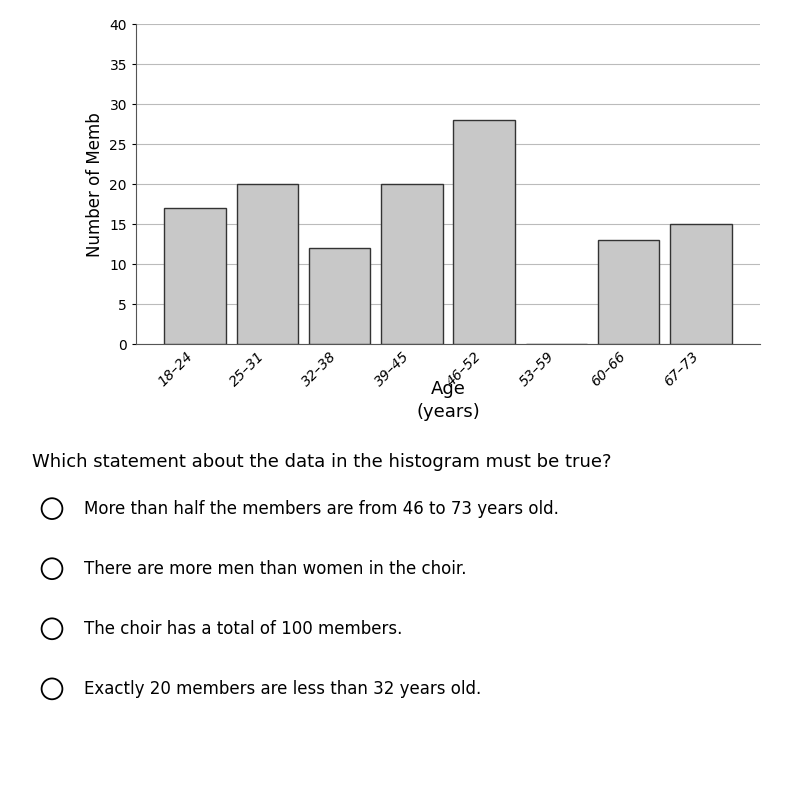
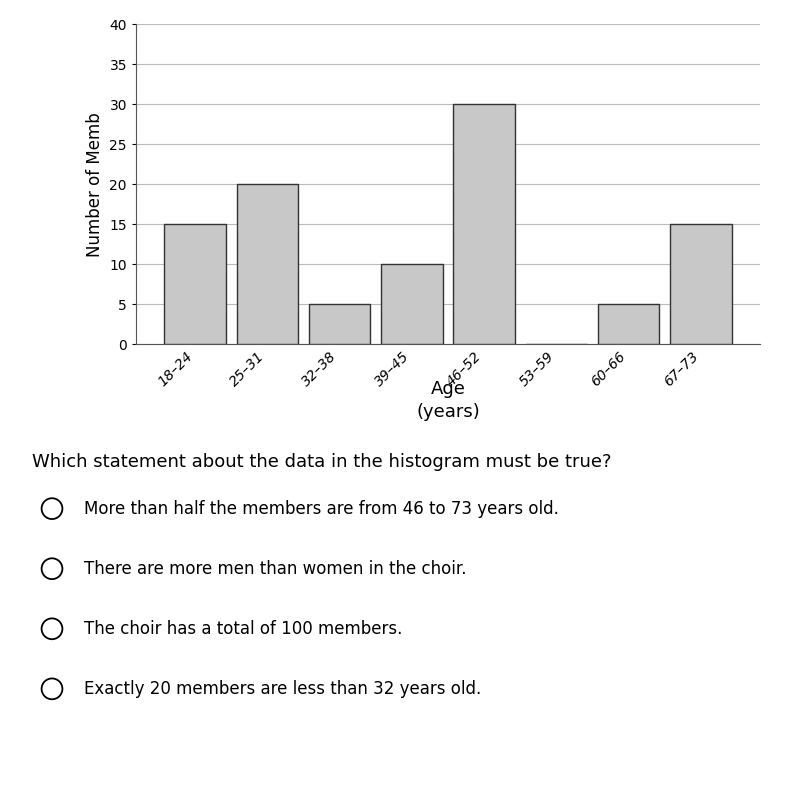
18–24: 17 -> 15
32–38: 12 -> 5
39–45: 20 -> 10
46–52: 28 -> 30
60–66: 13 -> 5
